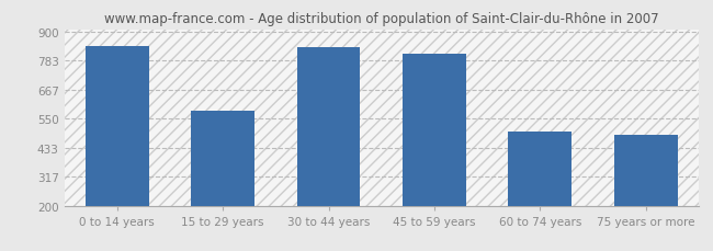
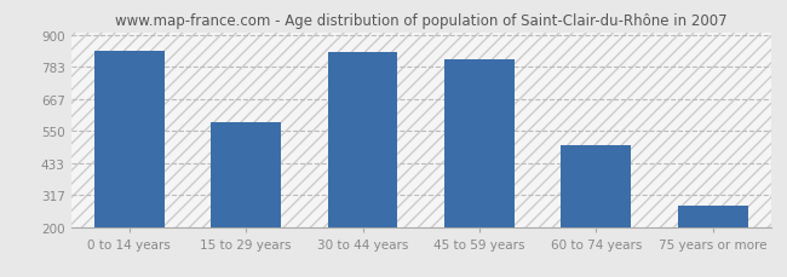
75 years or more: 485 -> 277
